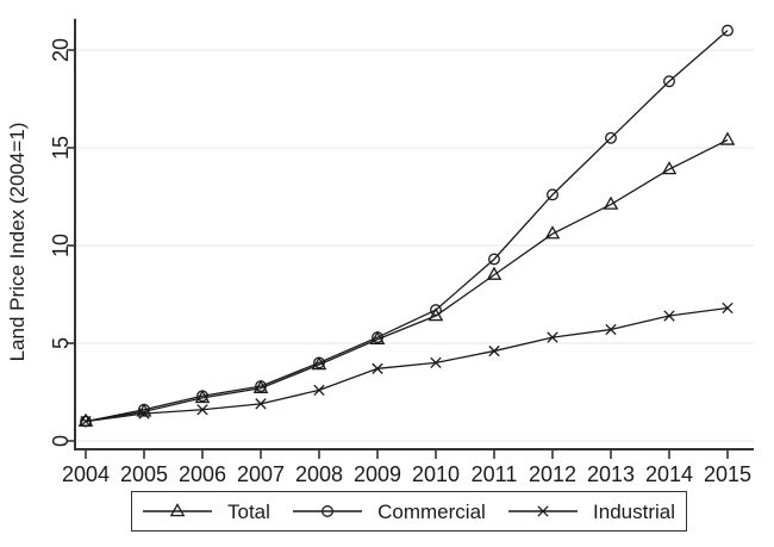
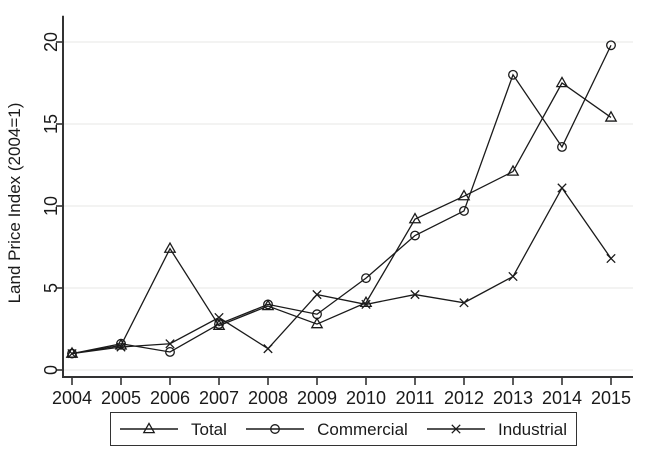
Total/2006: 2.2 -> 7.4
Commercial/2006: 2.3 -> 1.1
Industrial/2007: 1.9 -> 3.2
Industrial/2008: 2.6 -> 1.3
Total/2009: 5.2 -> 2.8
Commercial/2009: 5.3 -> 3.4
Industrial/2009: 3.7 -> 4.6
Total/2010: 6.4 -> 4.1
Commercial/2010: 6.7 -> 5.6
Total/2011: 8.5 -> 9.2
Commercial/2011: 9.3 -> 8.2
Commercial/2012: 12.6 -> 9.7
Industrial/2012: 5.3 -> 4.1
Commercial/2013: 15.5 -> 18.0
Total/2014: 13.9 -> 17.5
Commercial/2014: 18.4 -> 13.6
Industrial/2014: 6.4 -> 11.1
Commercial/2015: 21.0 -> 19.8
